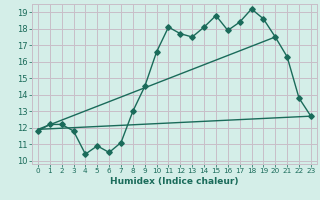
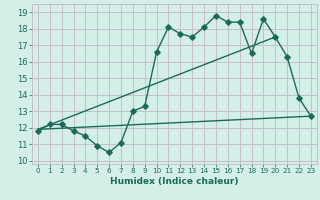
4: 10.4 -> 11.5
9: 14.5 -> 13.3
16: 17.9 -> 18.4
18: 19.2 -> 16.5
